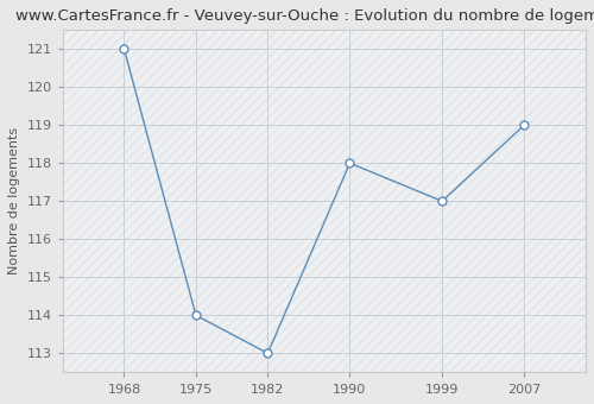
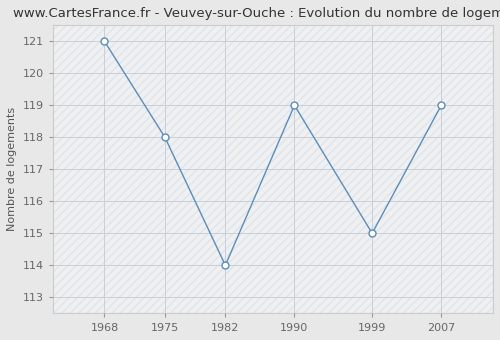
1975: 114 -> 118
1982: 113 -> 114
1990: 118 -> 119
1999: 117 -> 115
